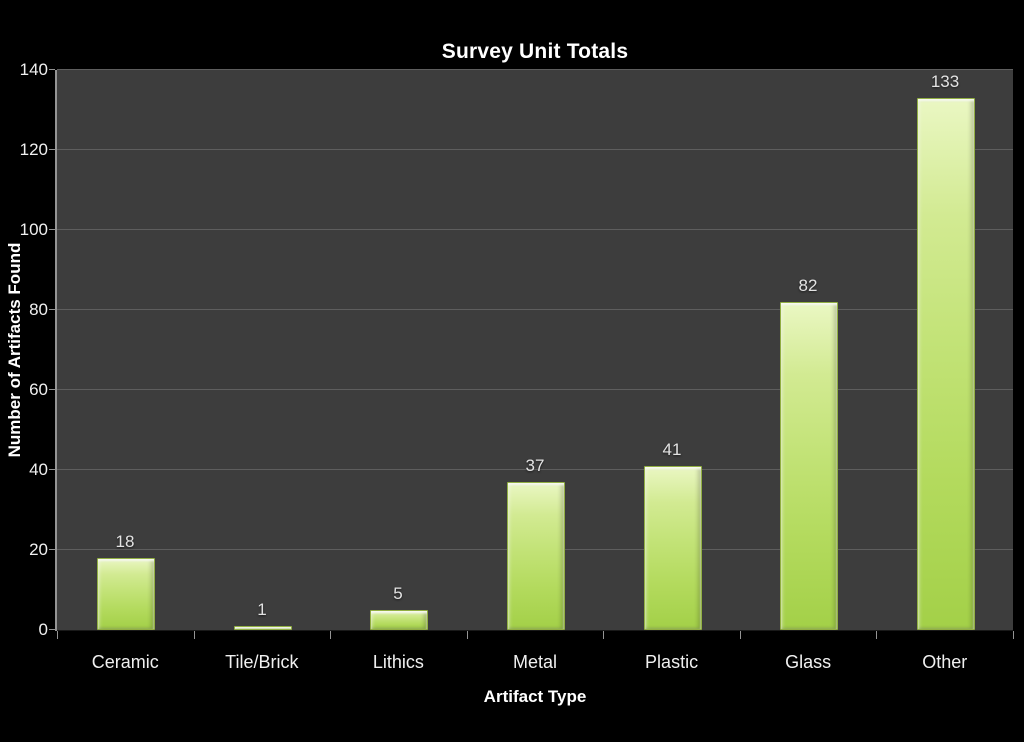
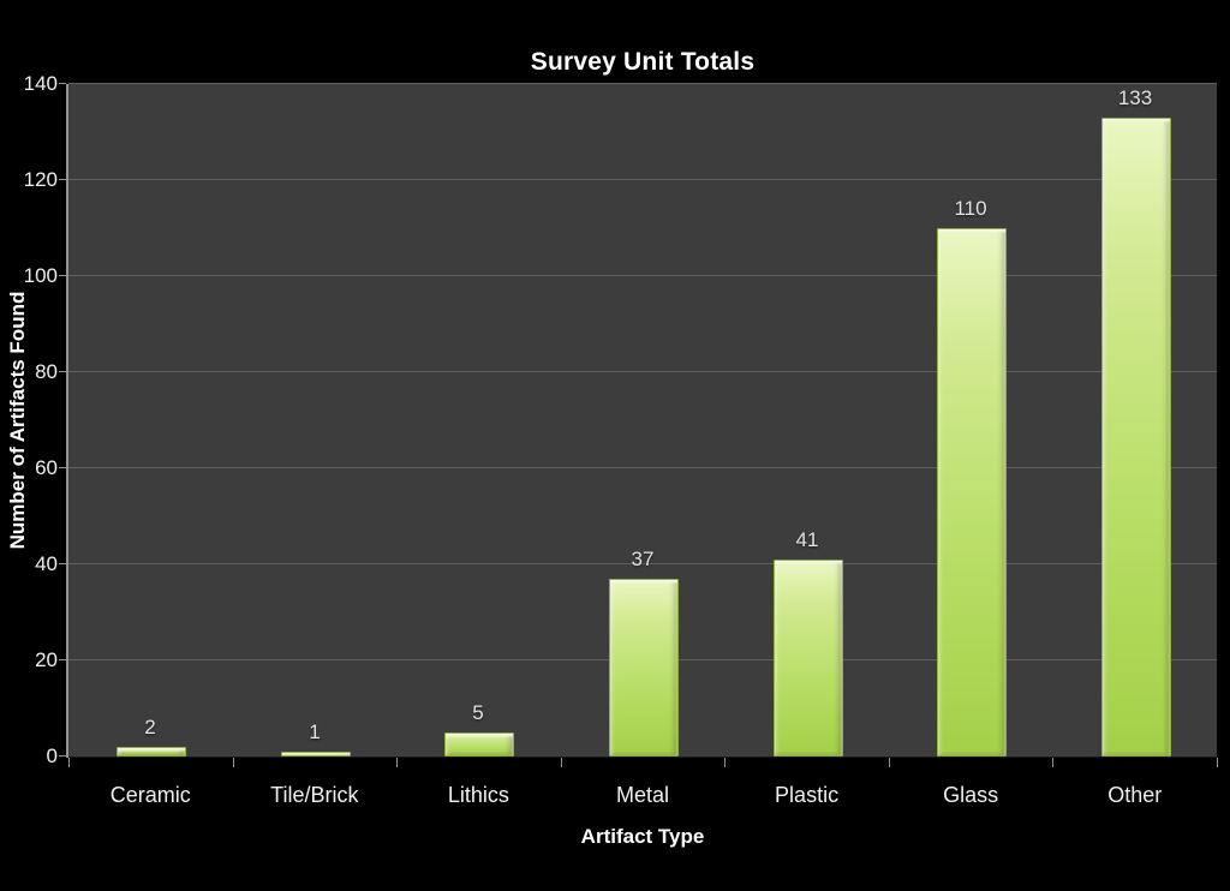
Ceramic: 18 -> 2
Glass: 82 -> 110
